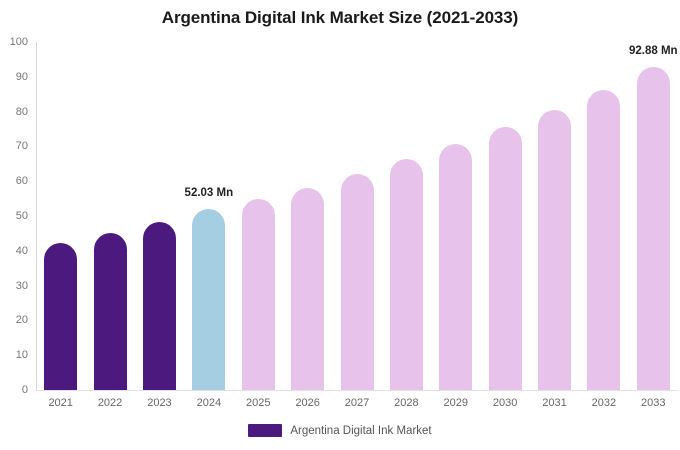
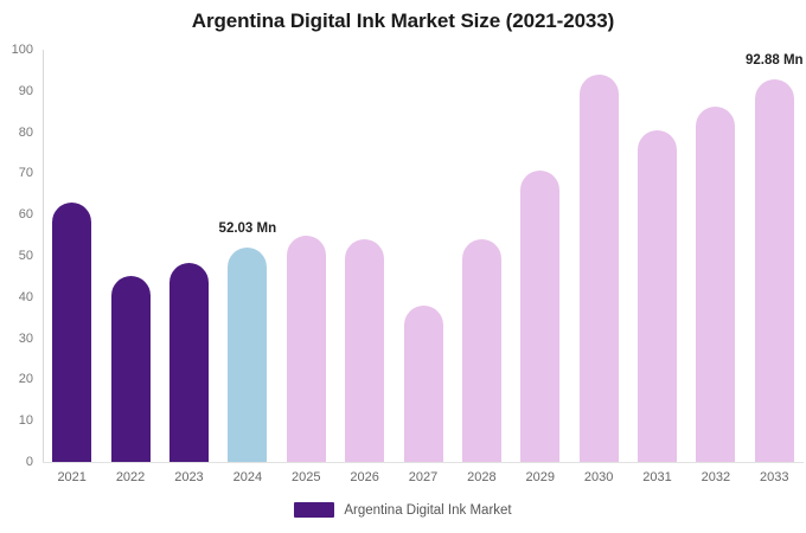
2021: 42 -> 63
2026: 58 -> 54
2027: 62 -> 38
2028: 66 -> 54
2030: 76 -> 94
